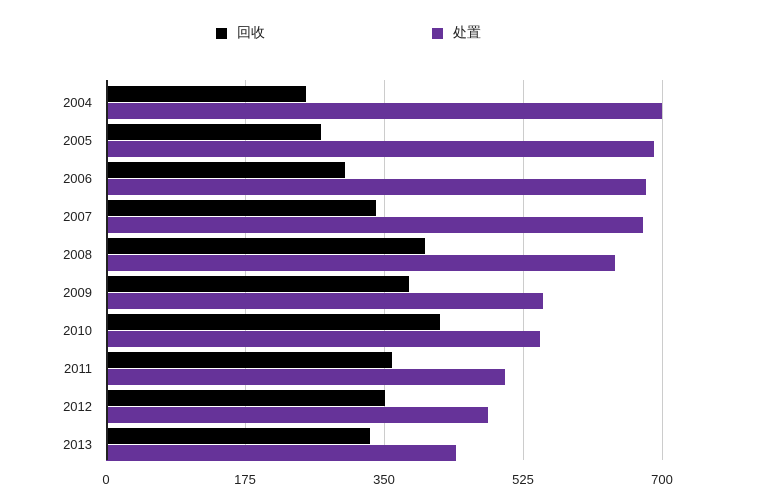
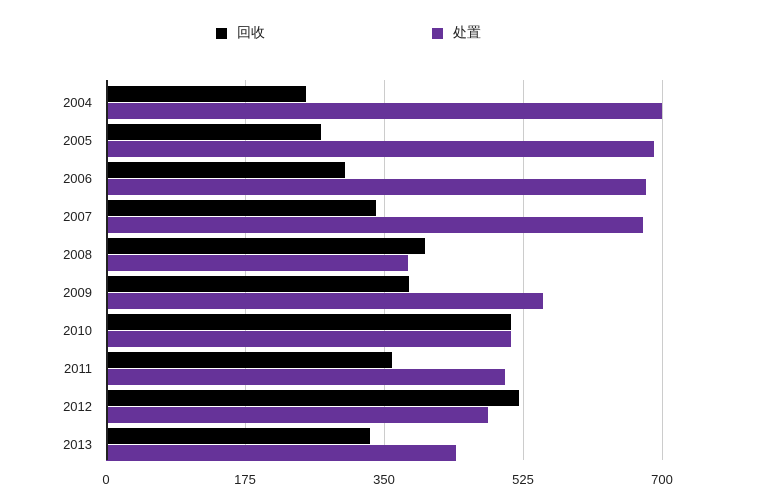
处置/2008: 640 -> 380
回收/2010: 420 -> 510
处置/2010: 550 -> 510
回收/2012: 350 -> 520
